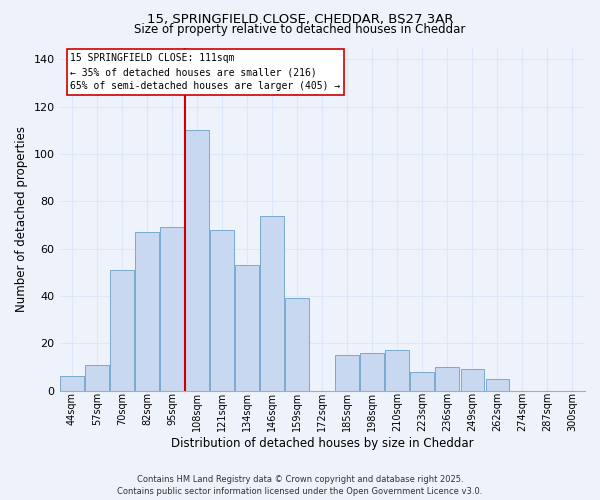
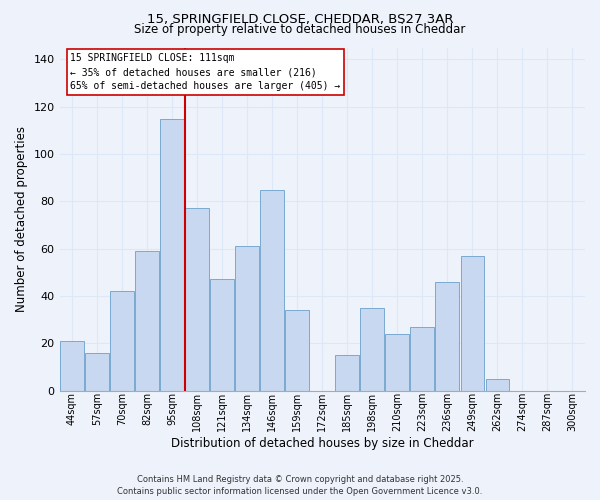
44sqm: 6 -> 21
57sqm: 11 -> 16
70sqm: 51 -> 42
82sqm: 67 -> 59
95sqm: 69 -> 115
108sqm: 110 -> 77
121sqm: 68 -> 47
134sqm: 53 -> 61
146sqm: 74 -> 85
159sqm: 39 -> 34
198sqm: 16 -> 35
210sqm: 17 -> 24
223sqm: 8 -> 27
236sqm: 10 -> 46
249sqm: 9 -> 57
